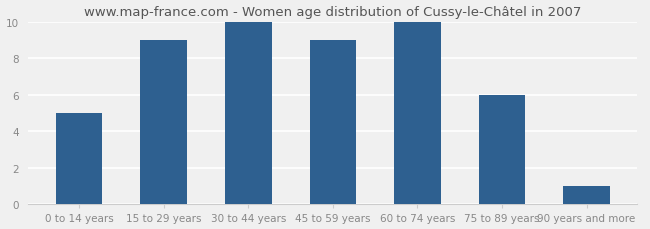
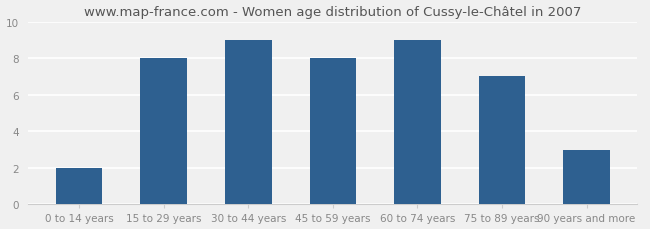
0 to 14 years: 5 -> 2
15 to 29 years: 9 -> 8
30 to 44 years: 10 -> 9
45 to 59 years: 9 -> 8
60 to 74 years: 10 -> 9
75 to 89 years: 6 -> 7
90 years and more: 1 -> 3
